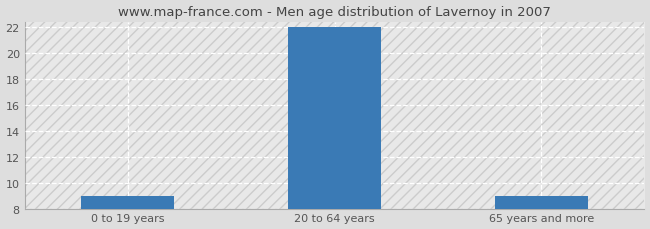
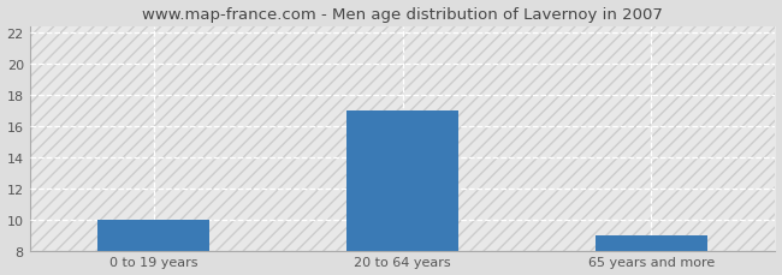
0 to 19 years: 9 -> 10
20 to 64 years: 22 -> 17
